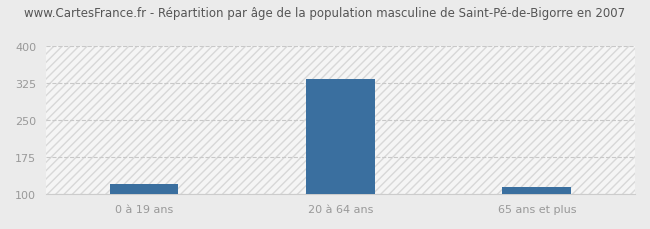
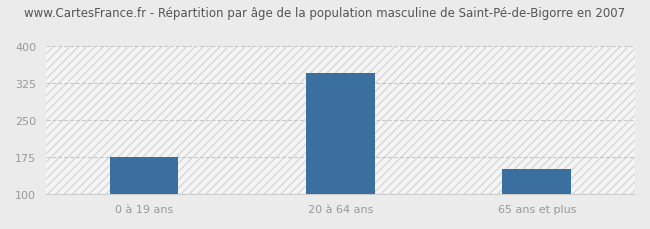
0 à 19 ans: 120 -> 175
20 à 64 ans: 333 -> 345
65 ans et plus: 114 -> 150
